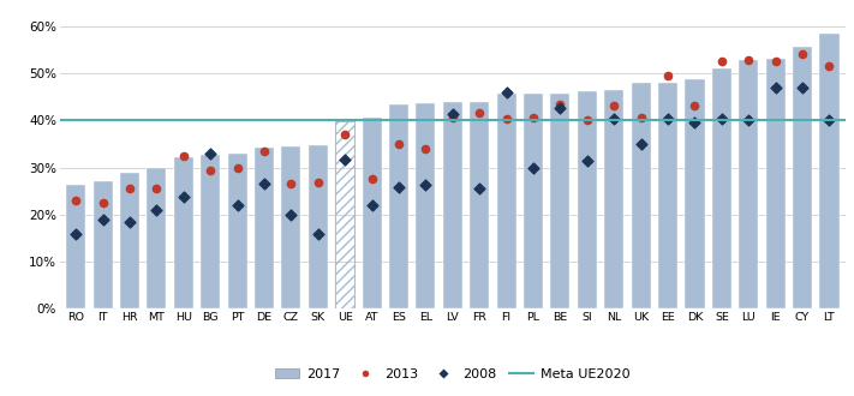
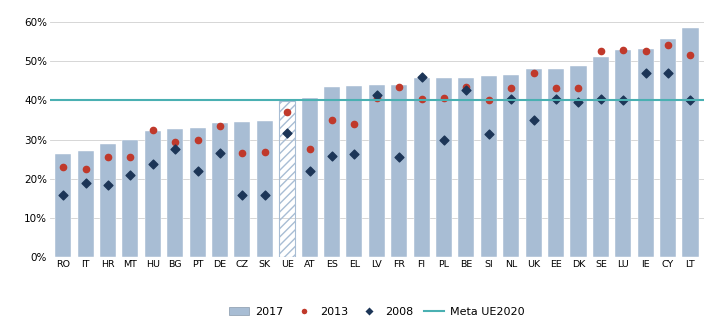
2008/BG: 33.0% -> 27.5%
2008/CZ: 20.0% -> 15.8%
2013/FR: 41.5% -> 43.5%
2013/UK: 40.5% -> 47.0%
2013/EE: 49.5% -> 43.2%
